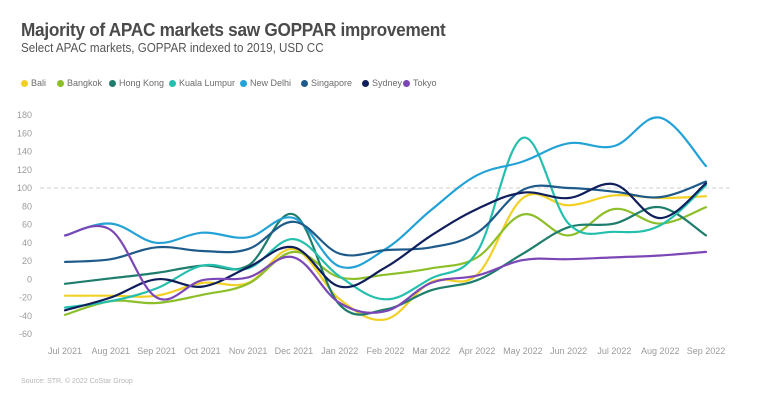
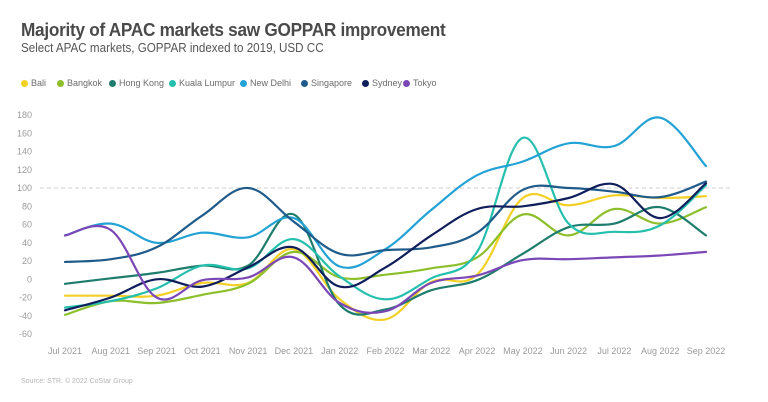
Singapore/Oct 2021: 30 -> 70
Singapore/Nov 2021: 30 -> 100
Sydney/May 2022: 100 -> 80
